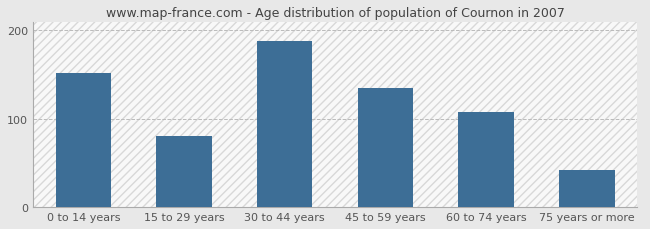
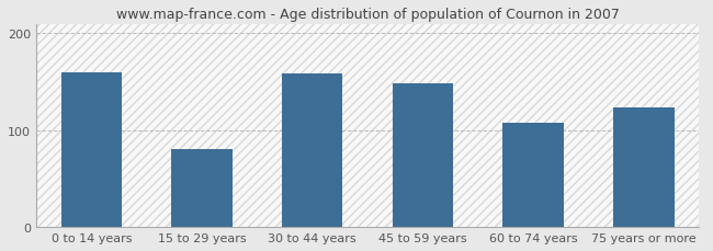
0 to 14 years: 152 -> 160
30 to 44 years: 188 -> 158
45 to 59 years: 135 -> 148
75 years or more: 42 -> 124
